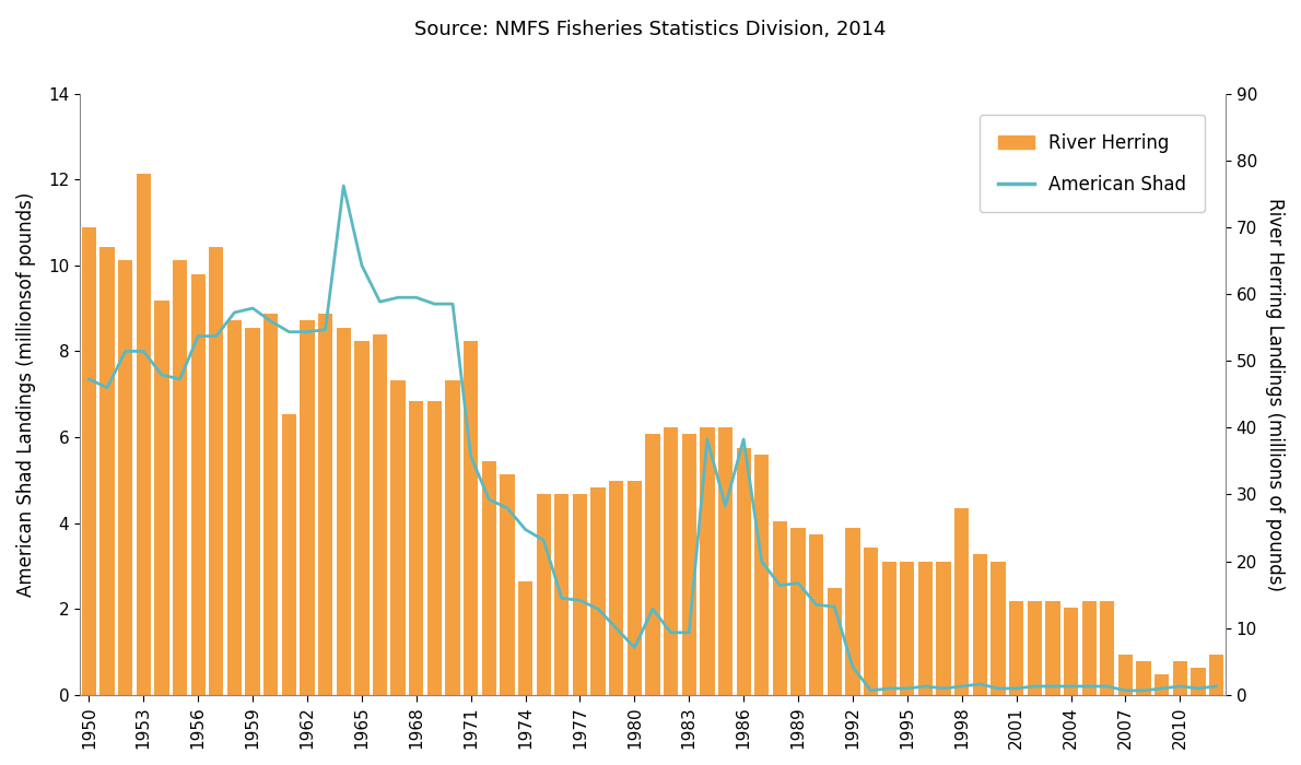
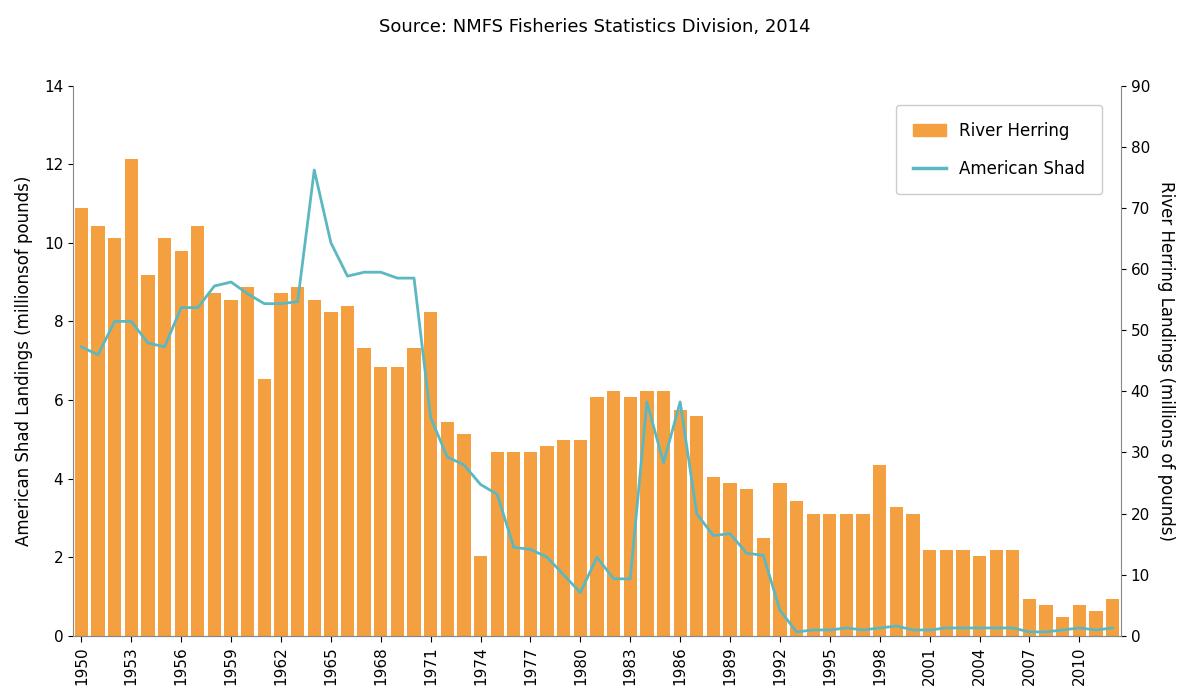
River Herring/1974: 17 -> 13
